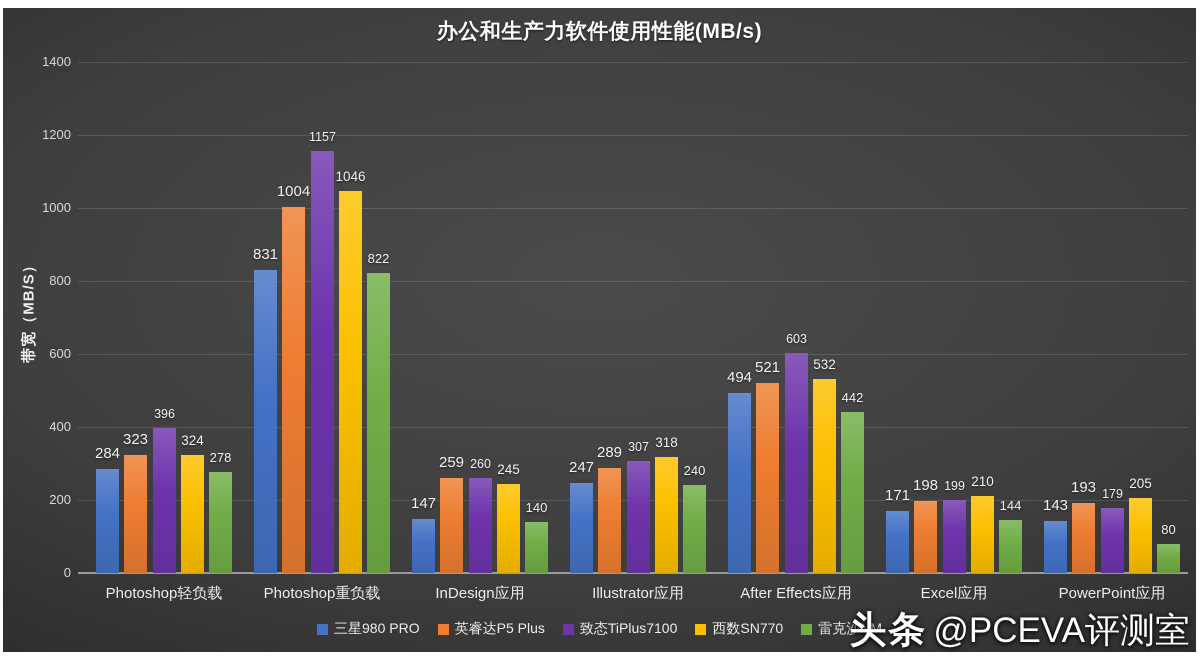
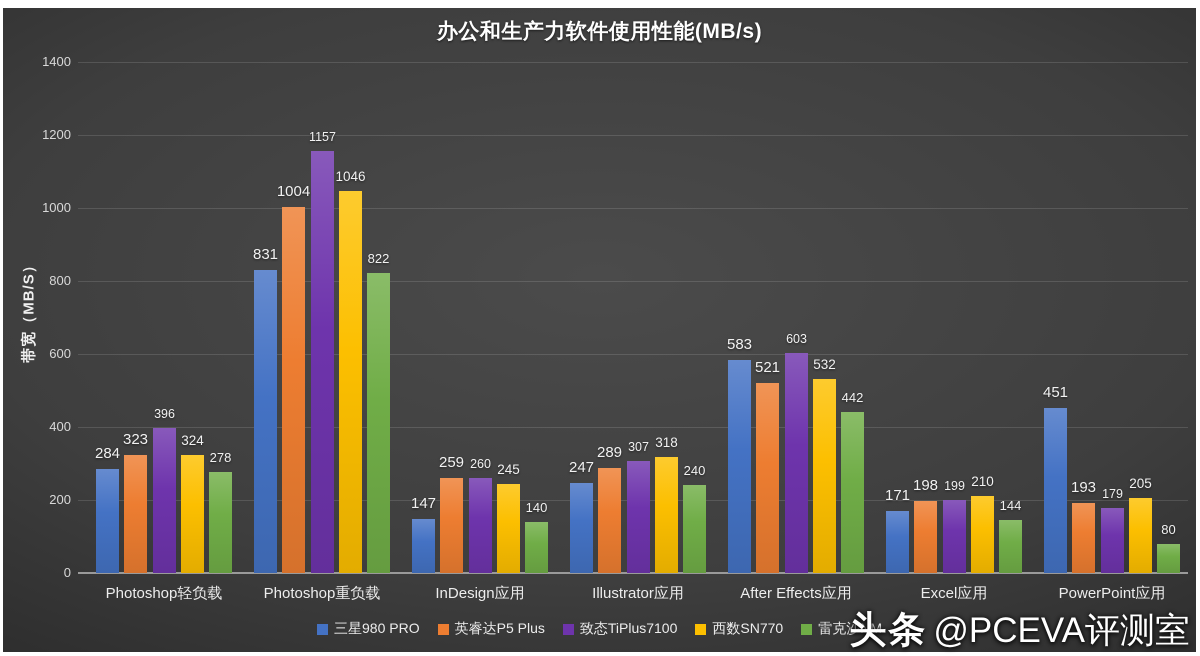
三星980 PRO/After Effects应用: 494 -> 583
三星980 PRO/PowerPoint应用: 143 -> 451
